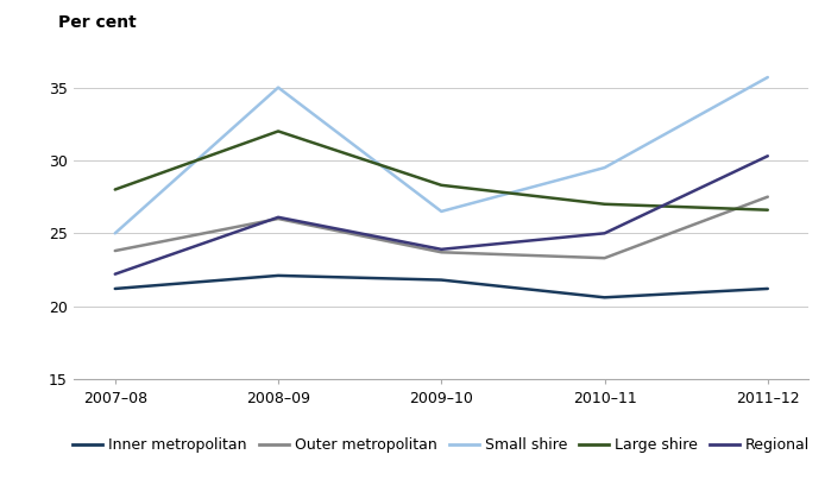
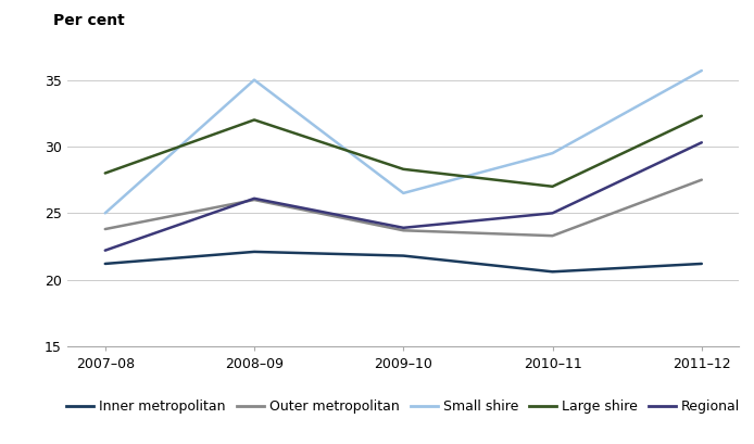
Large shire/2011–12: 26.6 -> 32.3
